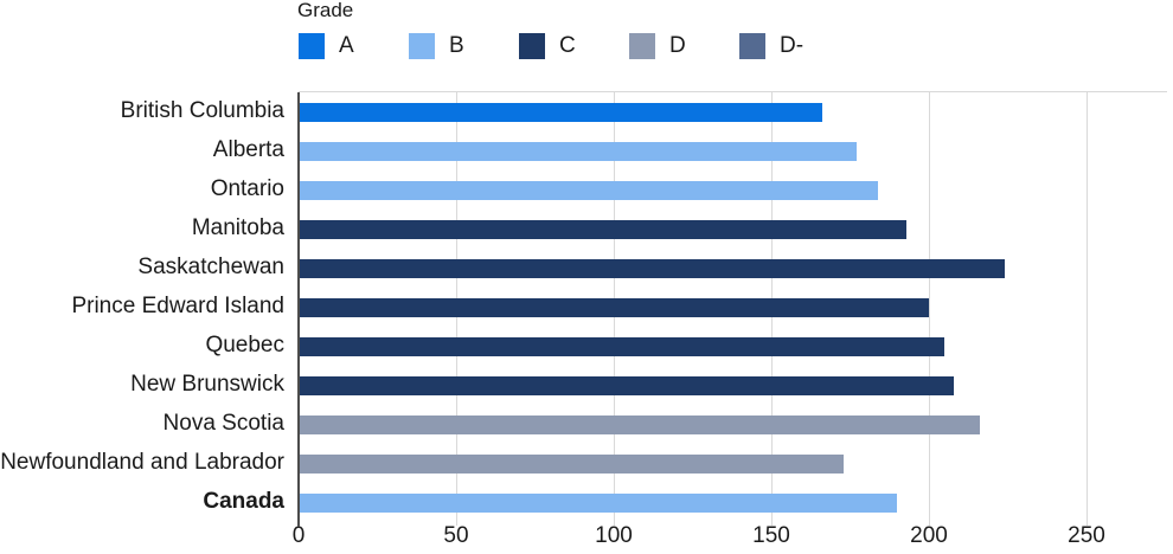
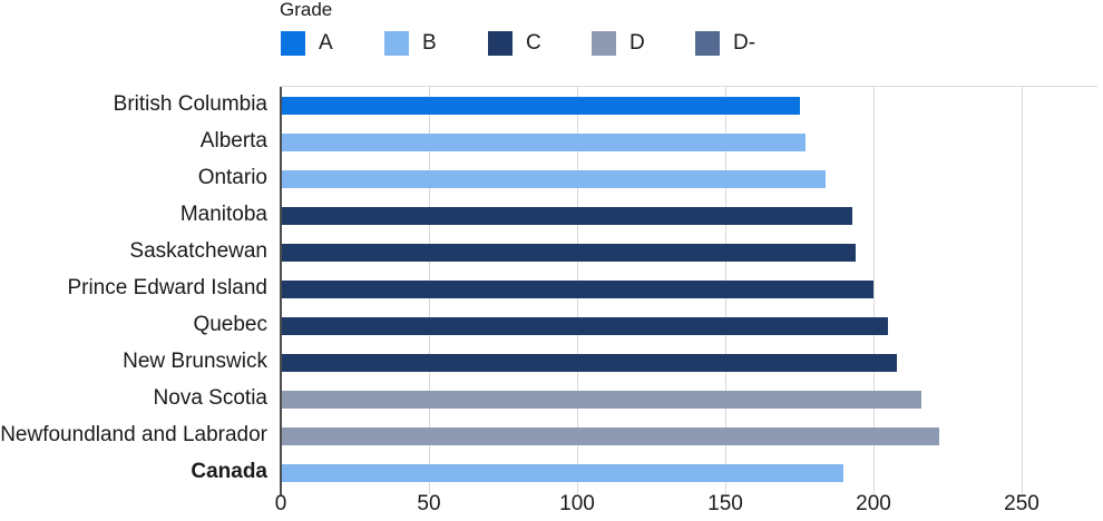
British Columbia: 166 -> 175
Saskatchewan: 224 -> 194
Newfoundland and Labrador: 173 -> 222
